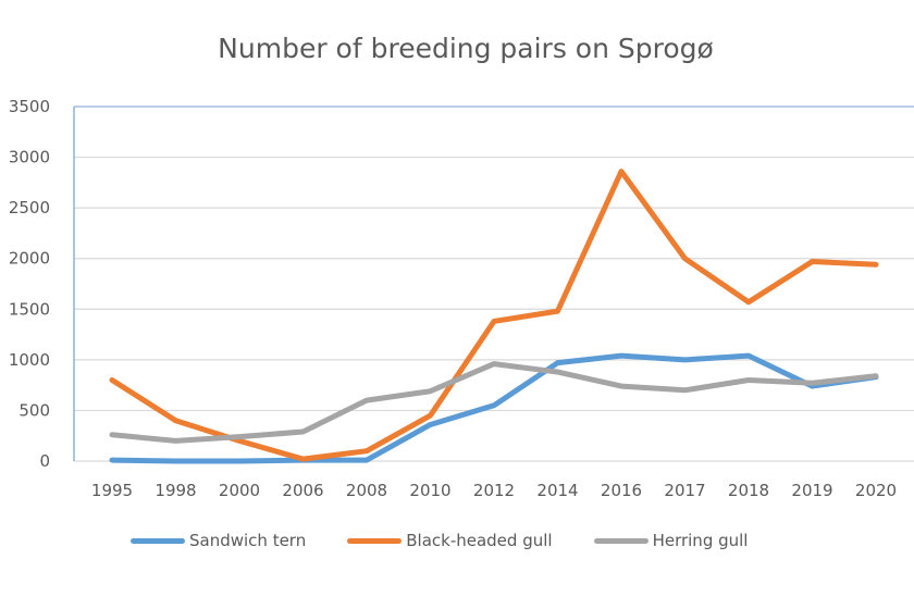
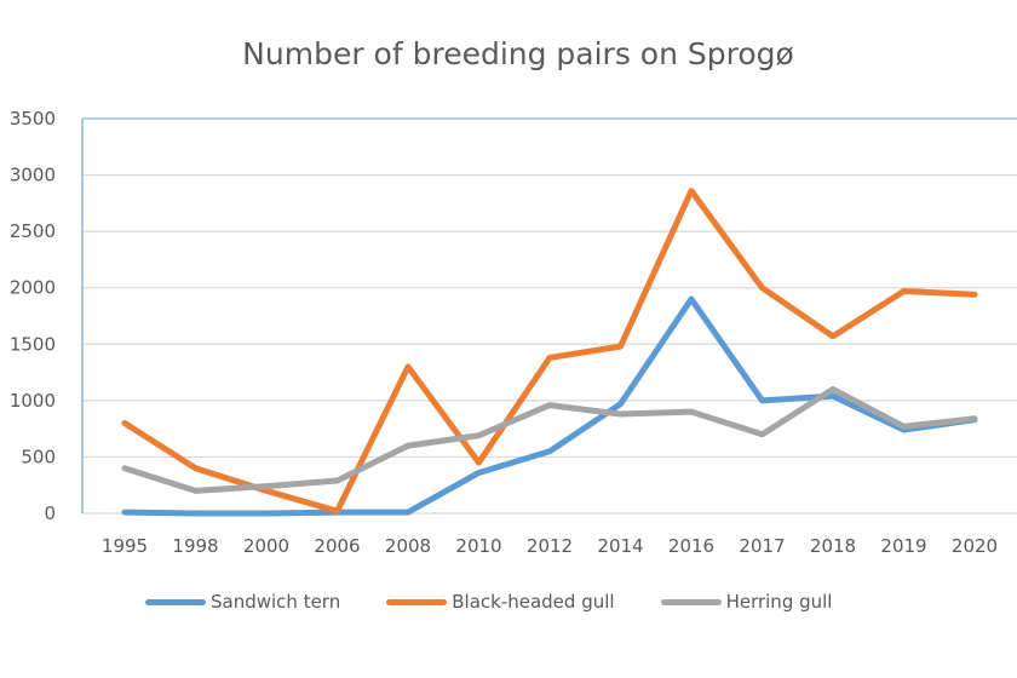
Herring gull/1995: 300 -> 400
Black-headed gull/2008: 100 -> 1300
Sandwich tern/2016: 1000 -> 1900
Herring gull/2016: 700 -> 900
Herring gull/2018: 800 -> 1100
